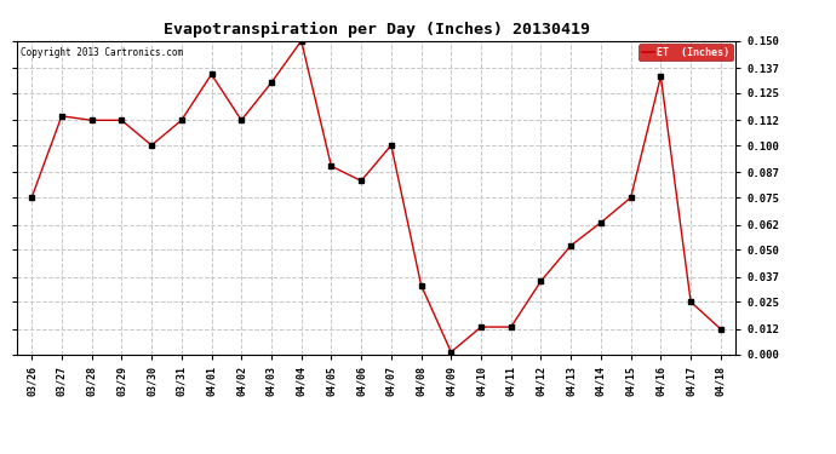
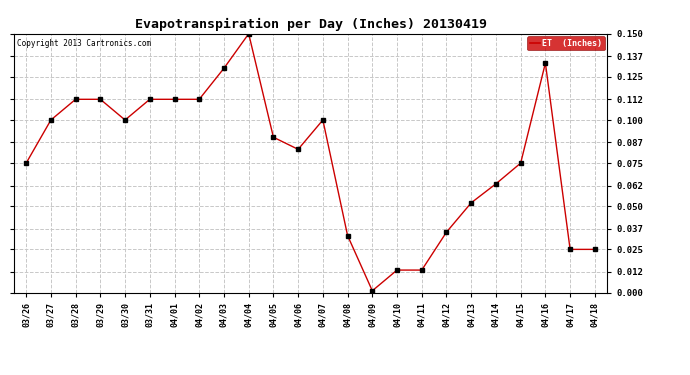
03/27: 0.114 -> 0.100
04/01: 0.134 -> 0.112
04/18: 0.012 -> 0.025
